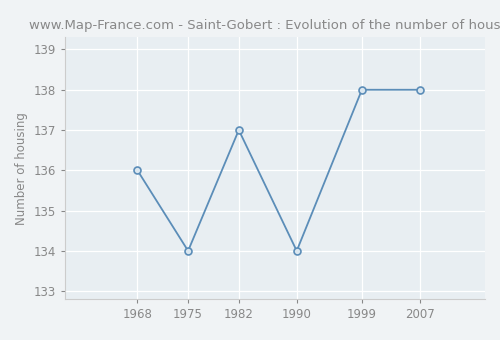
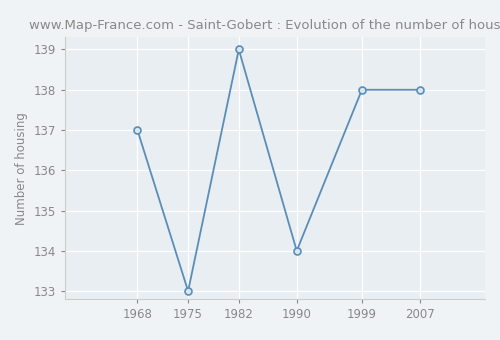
1968: 136 -> 137
1975: 134 -> 133
1982: 137 -> 139
